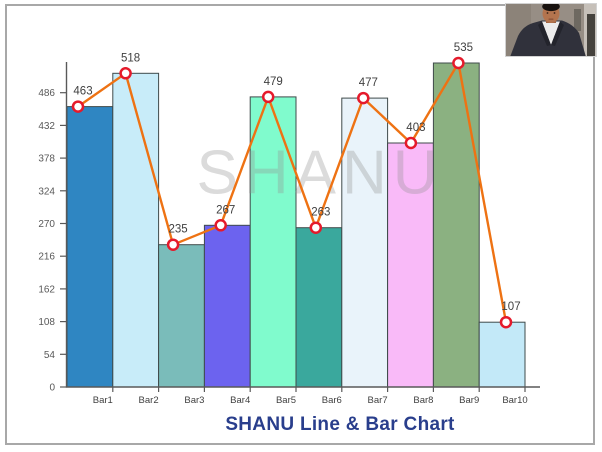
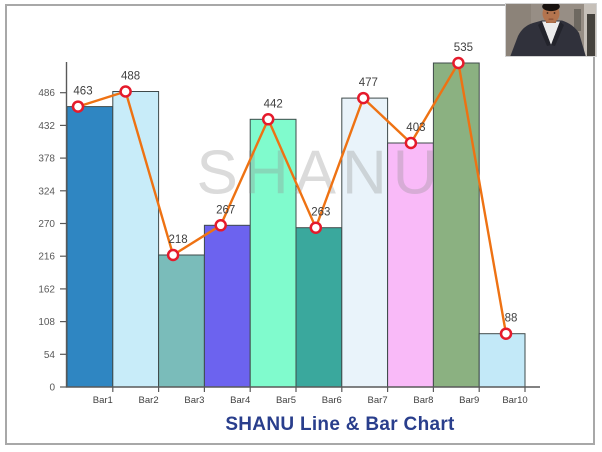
Bar2: 518 -> 488
Bar3: 235 -> 218
Bar5: 479 -> 442
Bar10: 107 -> 88
